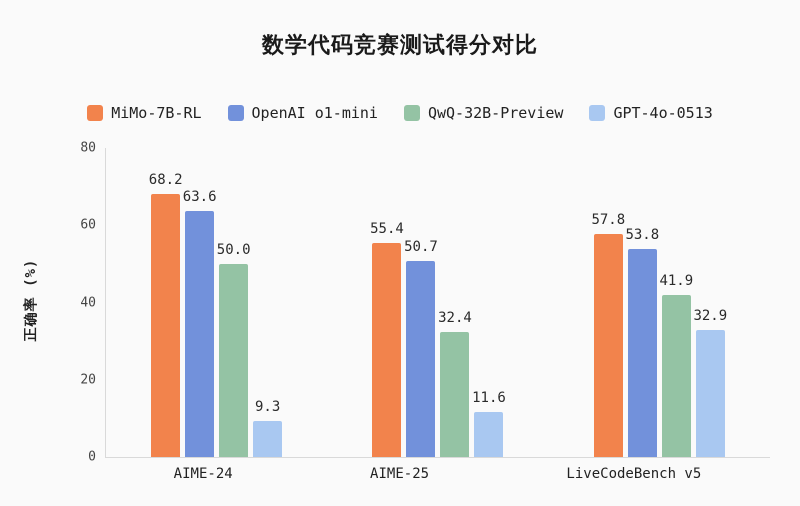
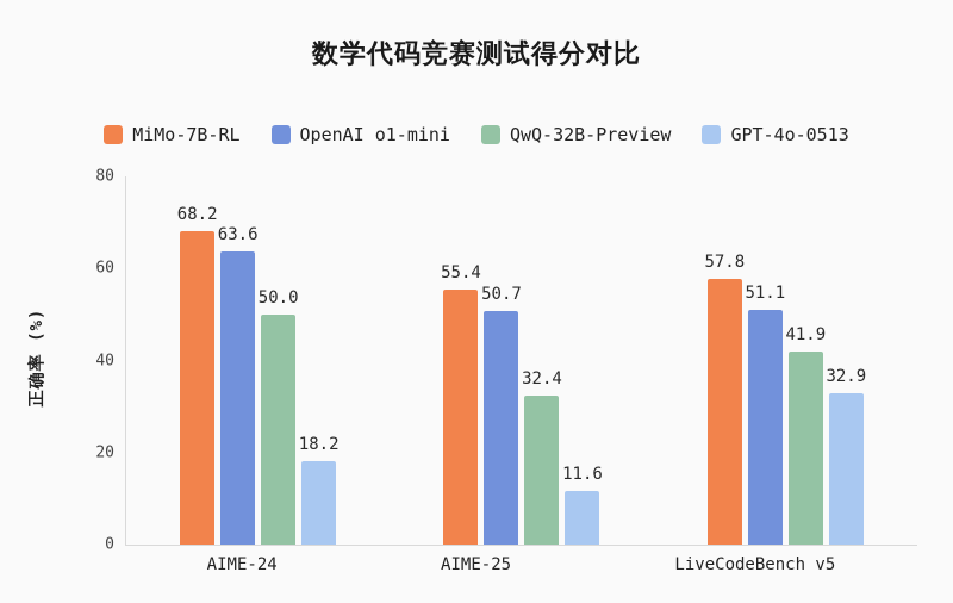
GPT-4o-0513/AIME-24: 9.3 -> 18.2
OpenAI o1-mini/LiveCodeBench v5: 53.8 -> 51.1
